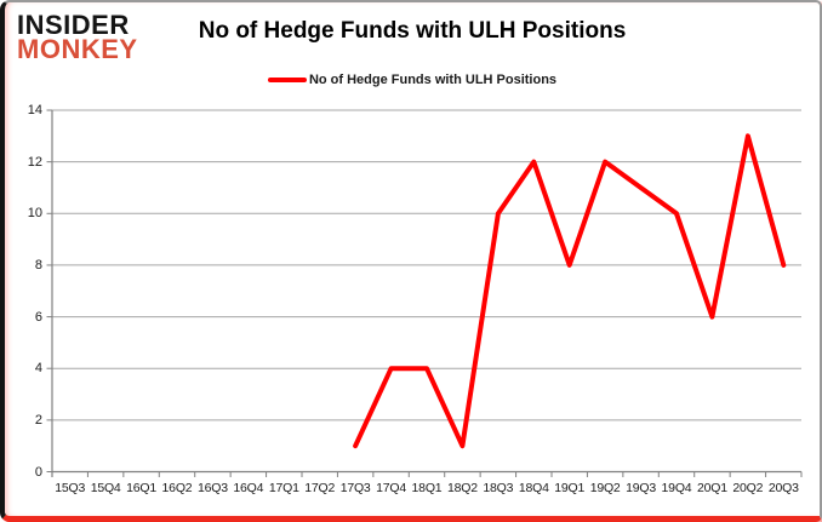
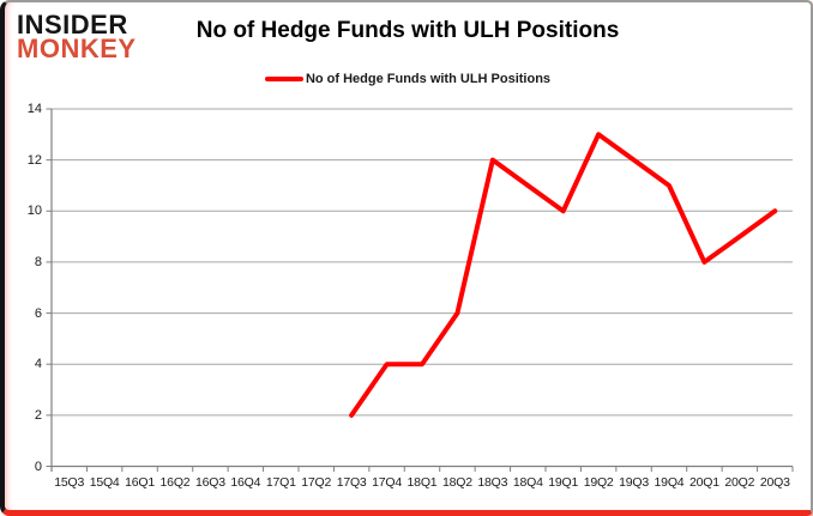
17Q3: 1 -> 2
18Q2: 1 -> 6
18Q3: 10 -> 12
18Q4: 12 -> 11
19Q1: 8 -> 10
19Q2: 12 -> 13
19Q3: 11 -> 12
19Q4: 10 -> 11
20Q1: 6 -> 8
20Q2: 13 -> 9
20Q3: 8 -> 10
